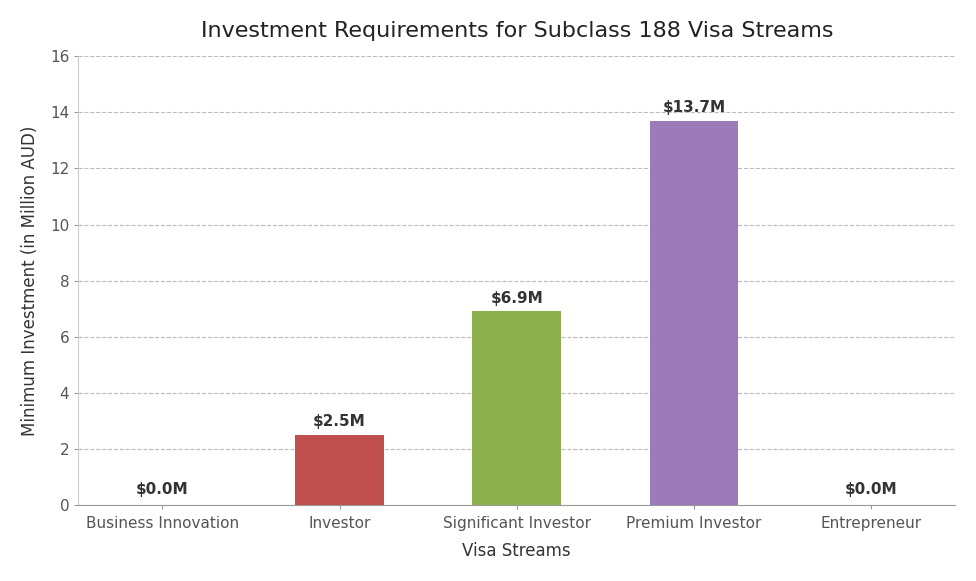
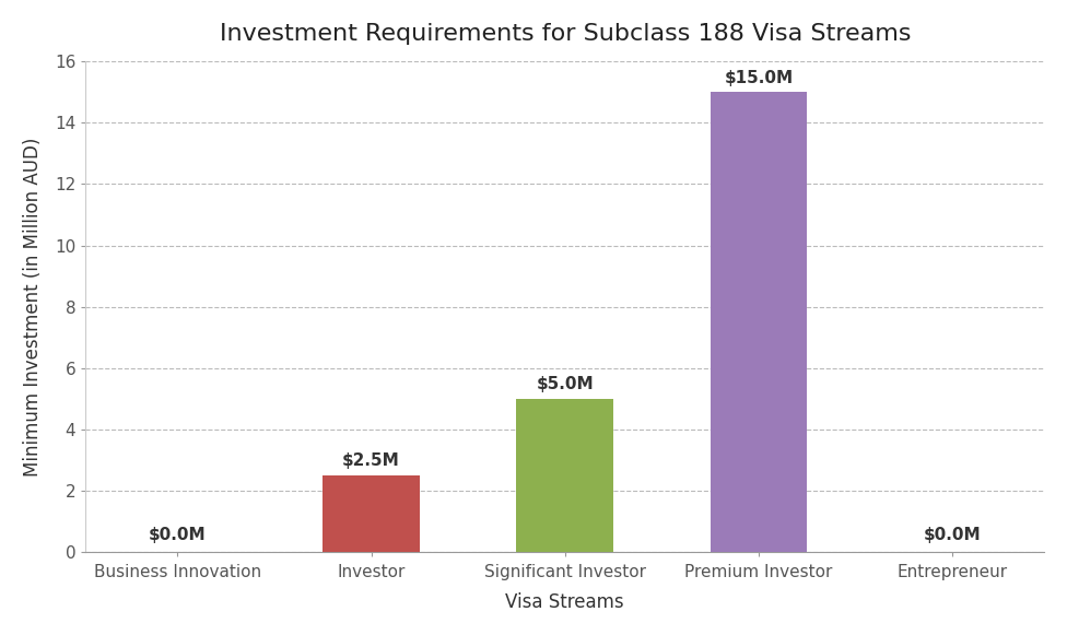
Significant Investor: $6.9M -> $5.0M
Premium Investor: $13.7M -> $15.0M
